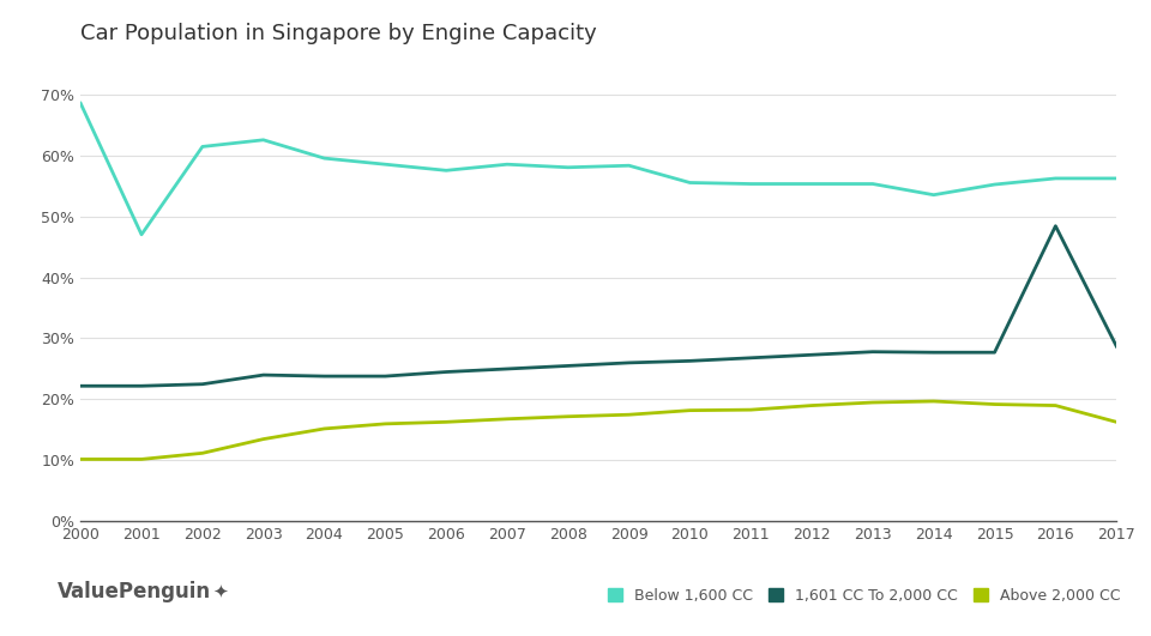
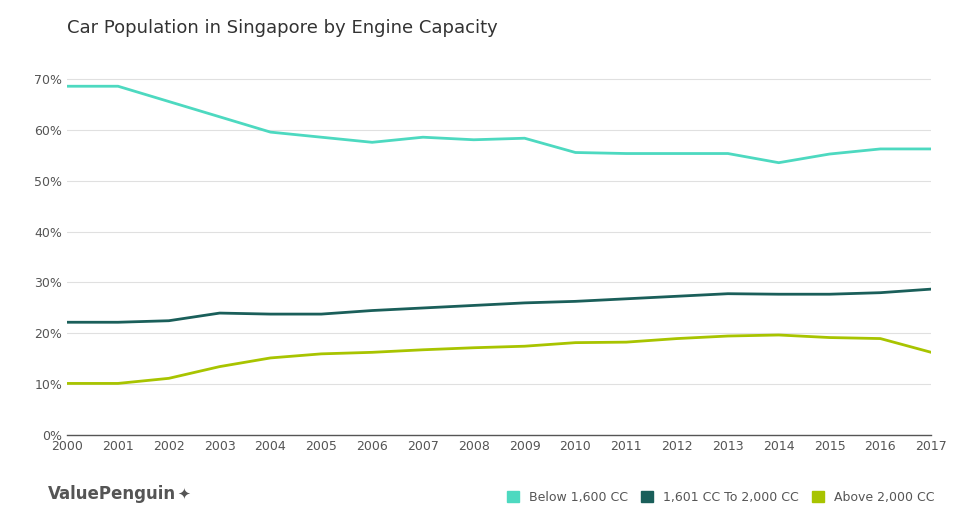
Below 1,600 CC/2001: 47.0% -> 68.5%
Below 1,600 CC/2002: 61.4% -> 65.5%
1,601 CC To 2,000 CC/2016: 48.4% -> 28.0%
